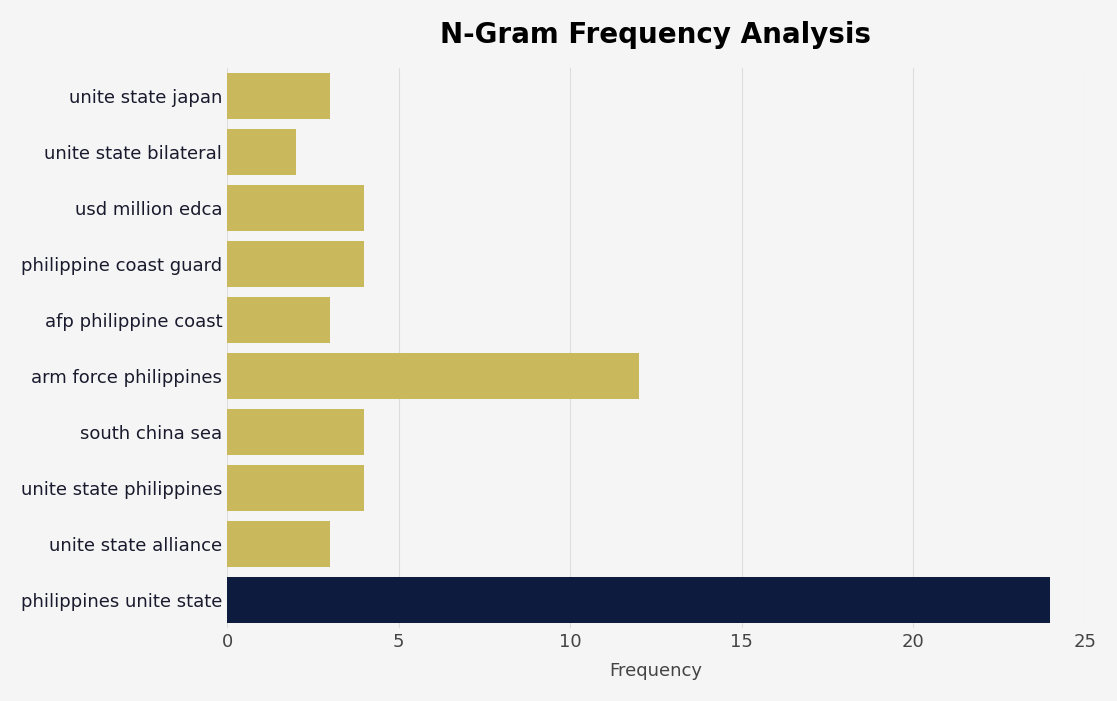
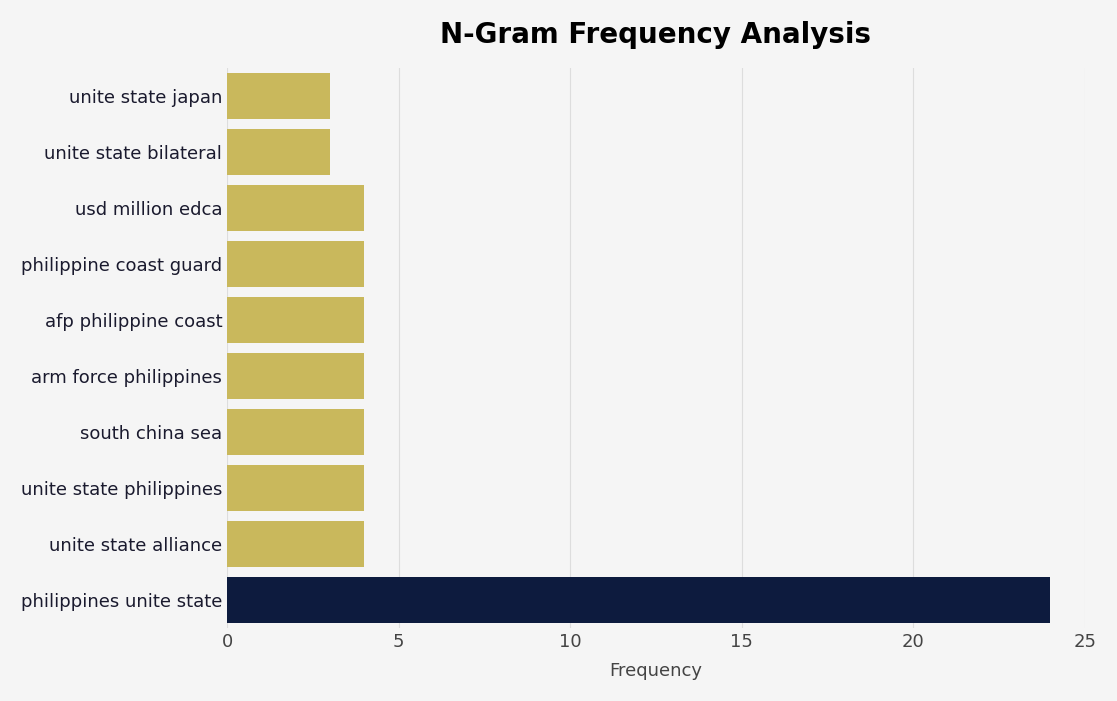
unite state bilateral: 2 -> 3
afp philippine coast: 3 -> 4
arm force philippines: 12 -> 4
unite state alliance: 3 -> 4
